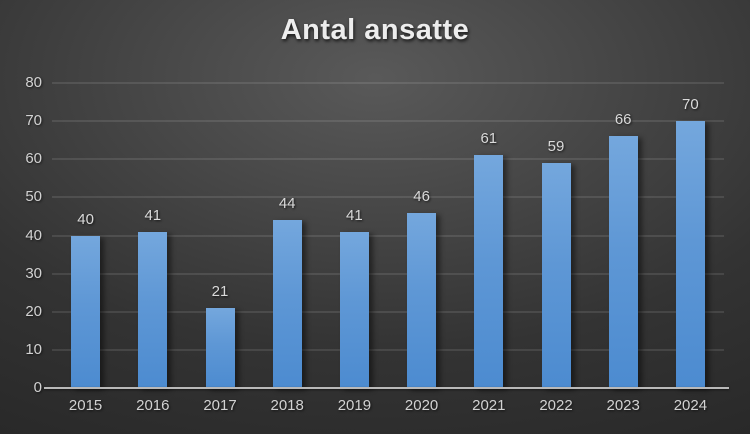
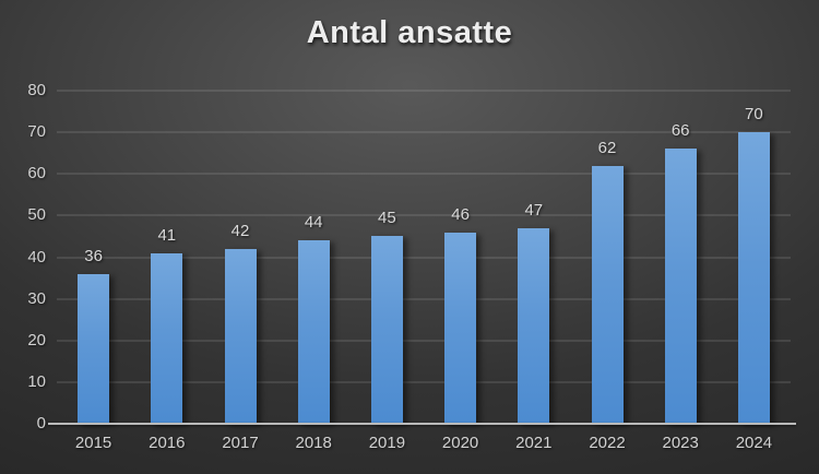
2015: 40 -> 36
2017: 21 -> 42
2019: 41 -> 45
2021: 61 -> 47
2022: 59 -> 62
